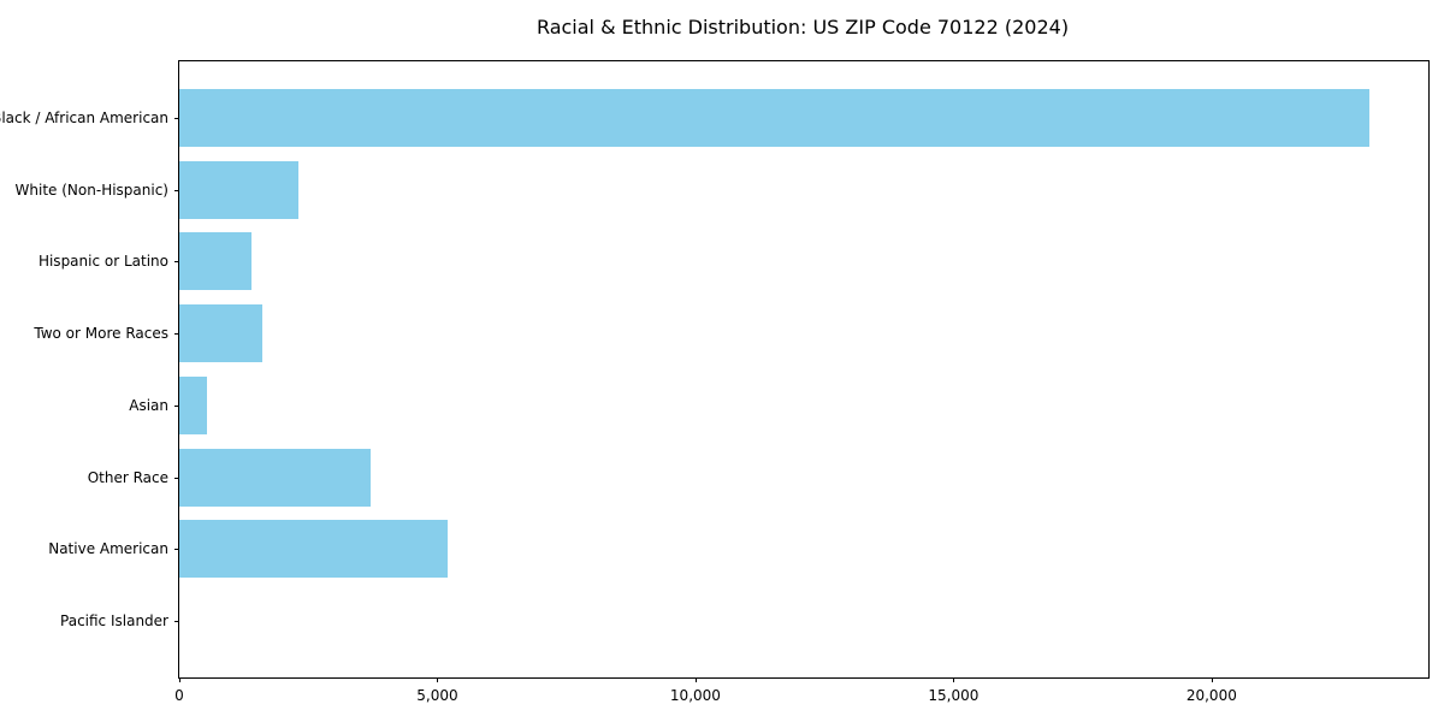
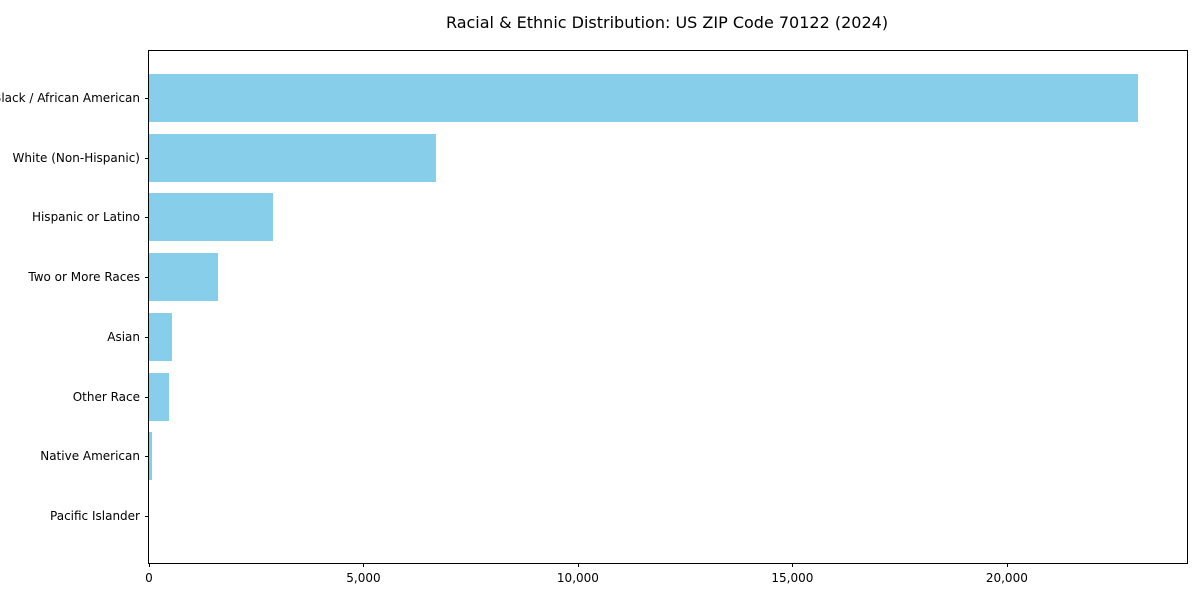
White (Non-Hispanic): 2300 -> 6700
Hispanic or Latino: 1400 -> 2900
Other Race: 3700 -> 500
Native American: 5200 -> 100
